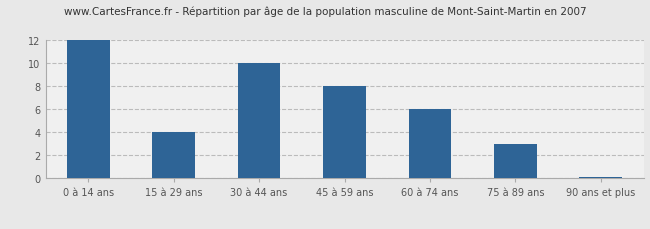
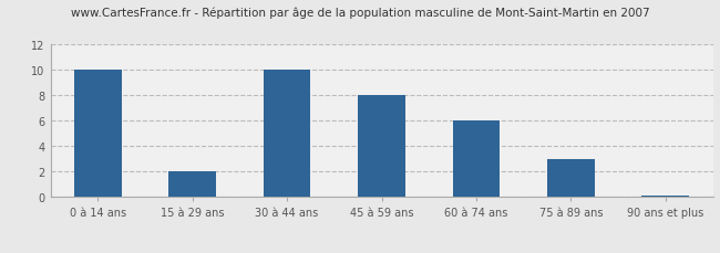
0 à 14 ans: 12.0 -> 10.0
15 à 29 ans: 4.0 -> 2.0
